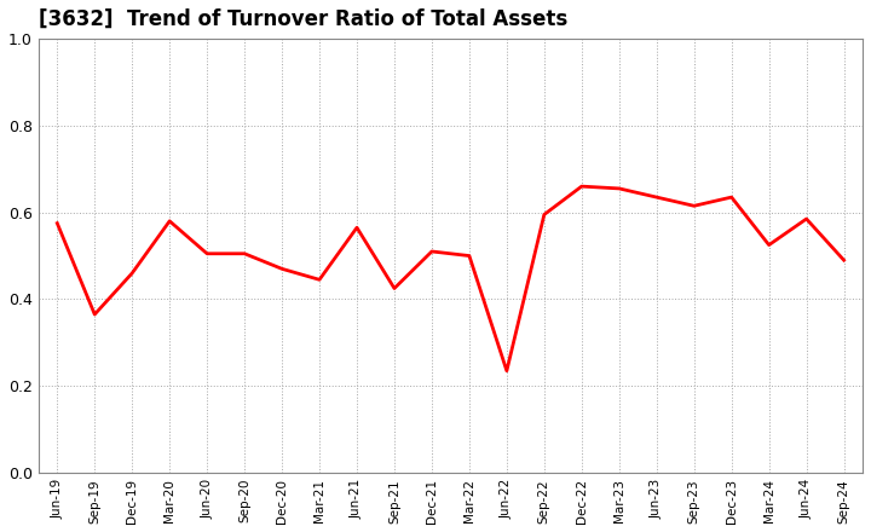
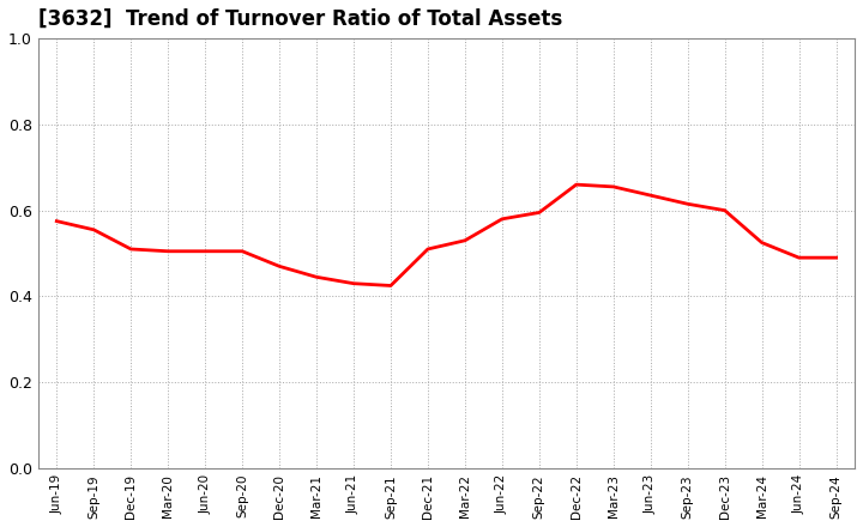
Sep-19: 0.365 -> 0.555
Dec-19: 0.460 -> 0.510
Mar-20: 0.580 -> 0.505
Jun-21: 0.565 -> 0.430
Mar-22: 0.500 -> 0.530
Jun-22: 0.235 -> 0.580
Dec-23: 0.635 -> 0.600
Jun-24: 0.585 -> 0.490
